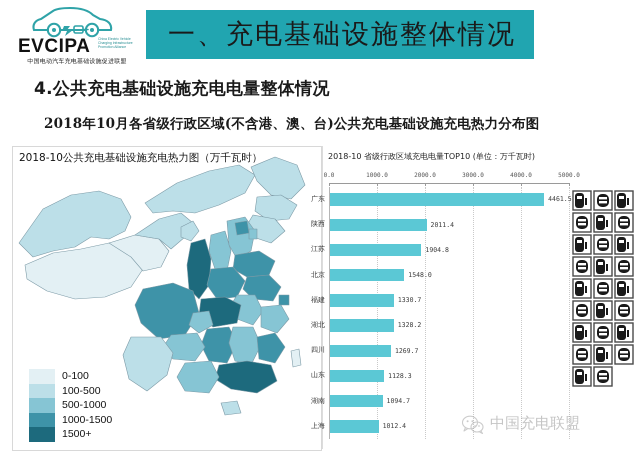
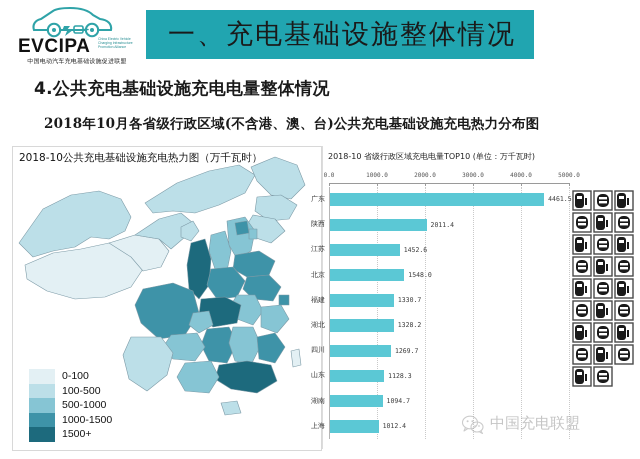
江苏: 1904.8 -> 1452.6
